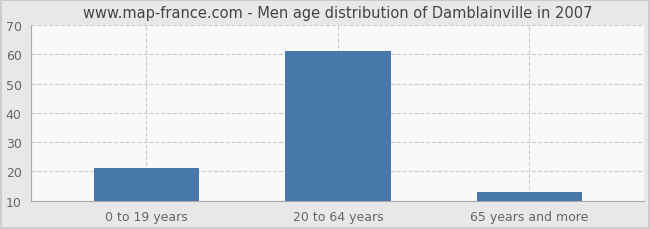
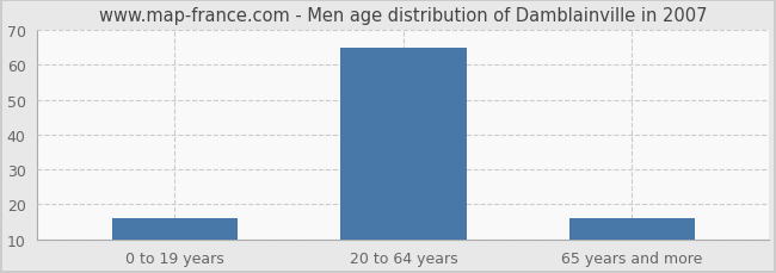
0 to 19 years: 21 -> 16
20 to 64 years: 61 -> 65
65 years and more: 13 -> 16
